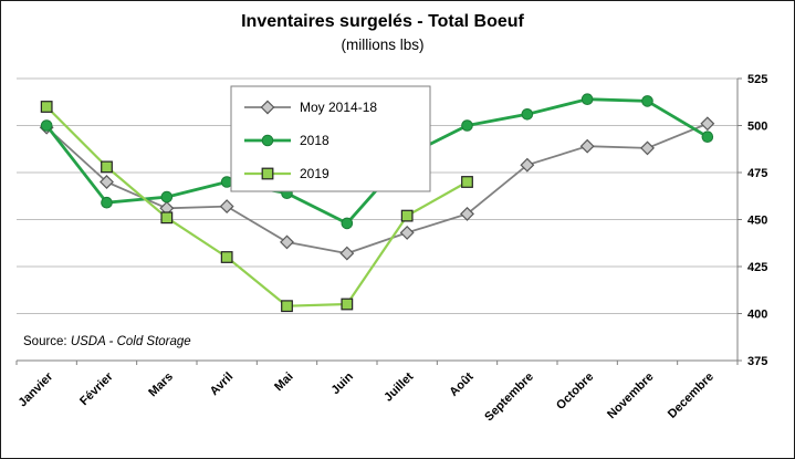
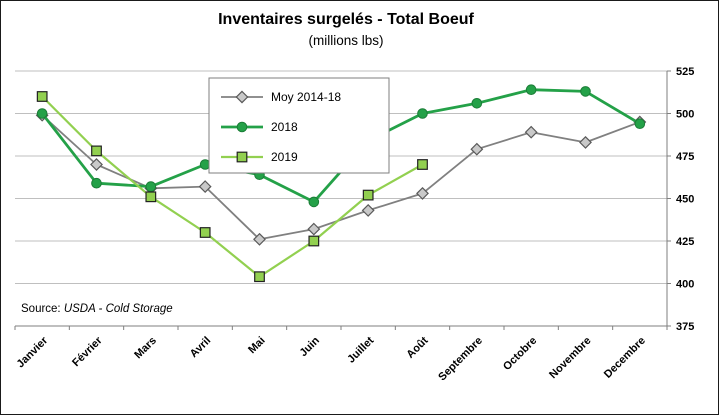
2018/Mars: 462 -> 457
Moy 2014-18/Mai: 438 -> 426
2019/Juin: 405 -> 425
Moy 2014-18/Novembre: 488 -> 483
Moy 2014-18/Decembre: 501 -> 495
